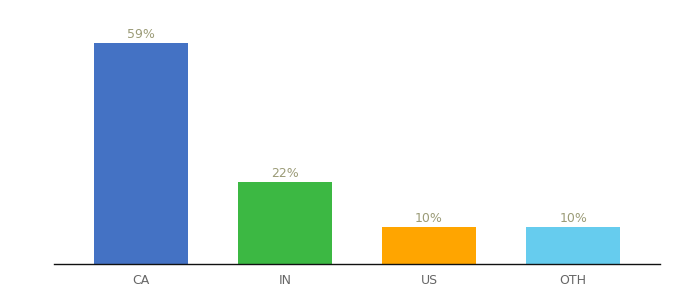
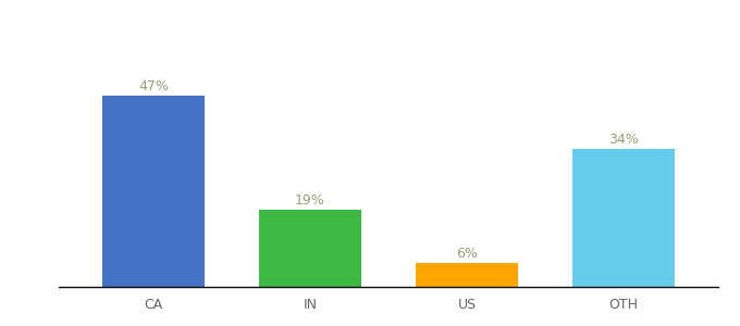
CA: 59% -> 47%
IN: 22% -> 19%
US: 10% -> 6%
OTH: 10% -> 34%
